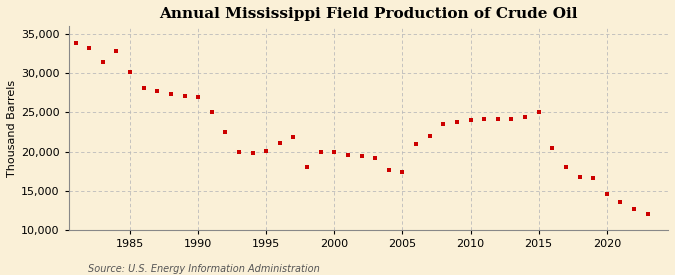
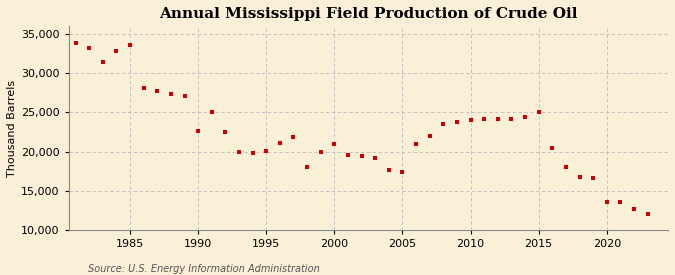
1985: 30,200 -> 33,600
1990: 27,000 -> 22,600
2000: 20,000 -> 21,000
2020: 14,600 -> 13,600
